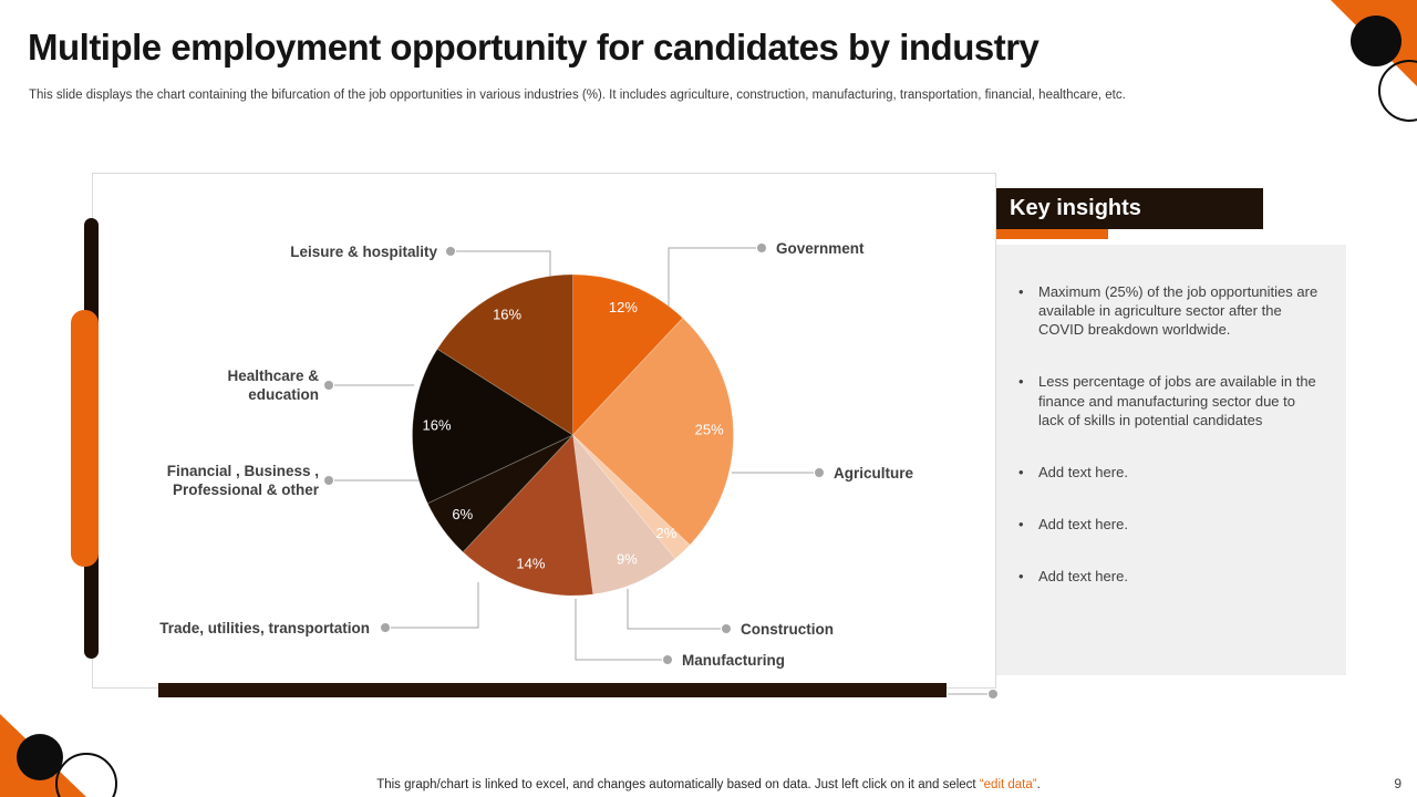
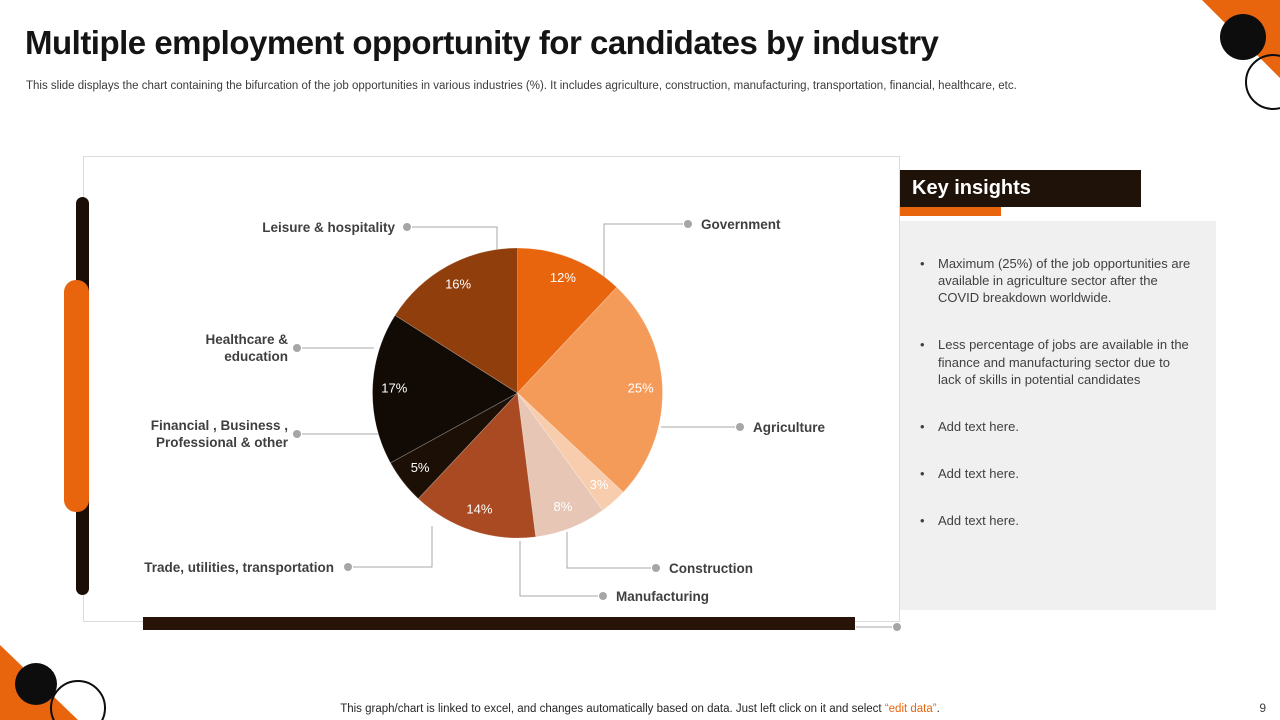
Construction: 2% -> 3%
Manufacturing: 9% -> 8%
Financial , Business , Professional & other: 6% -> 5%
Healthcare & education: 16% -> 17%
